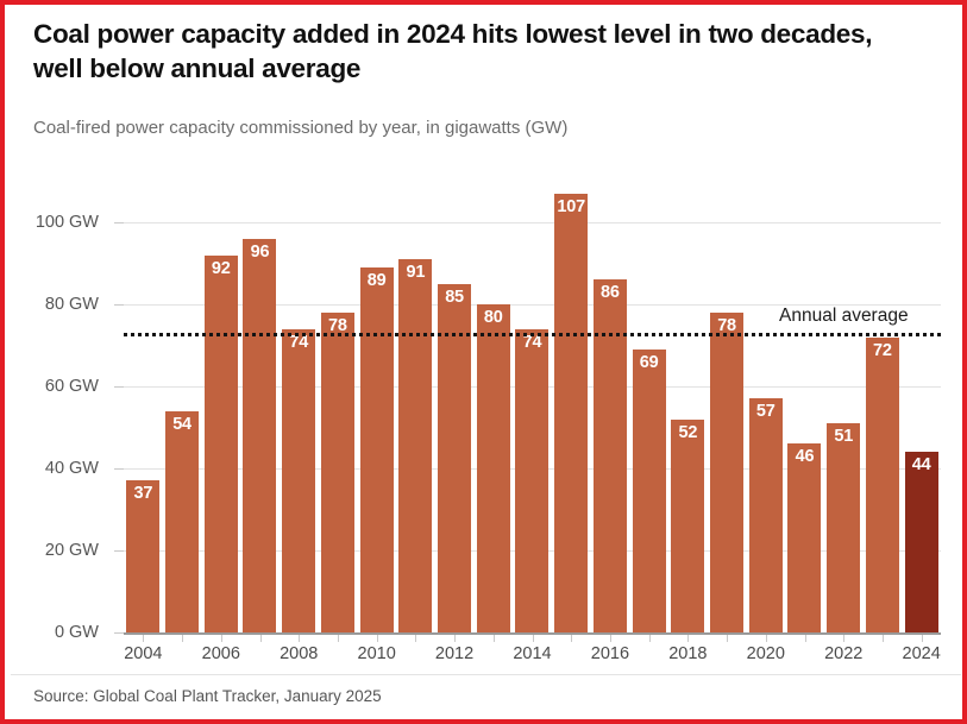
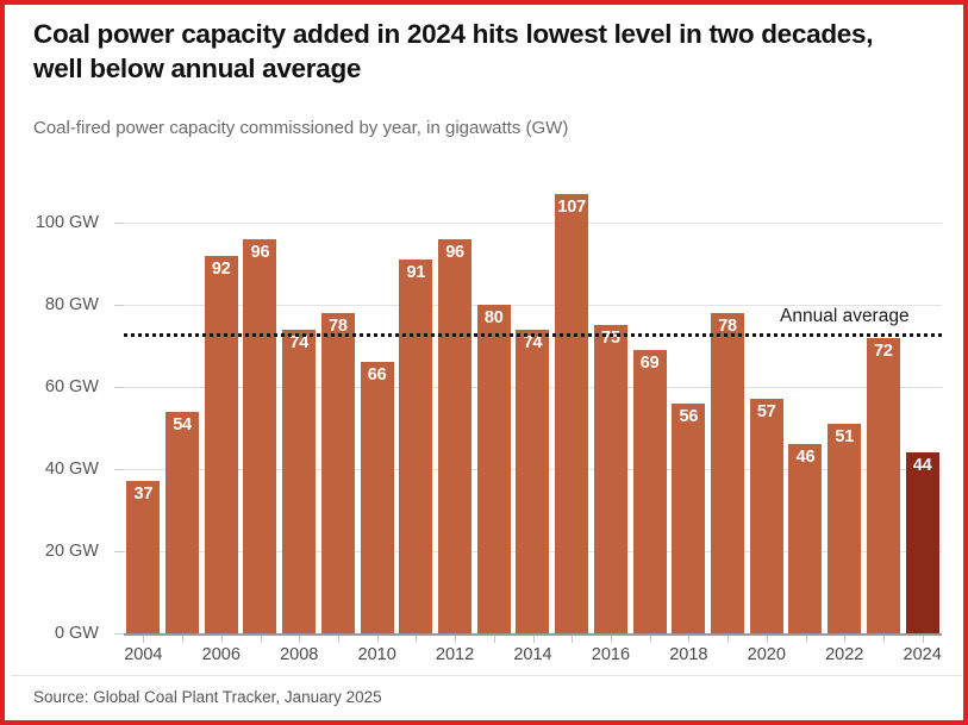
2010: 89 -> 66
2012: 85 -> 96
2016: 86 -> 75
2018: 52 -> 56
